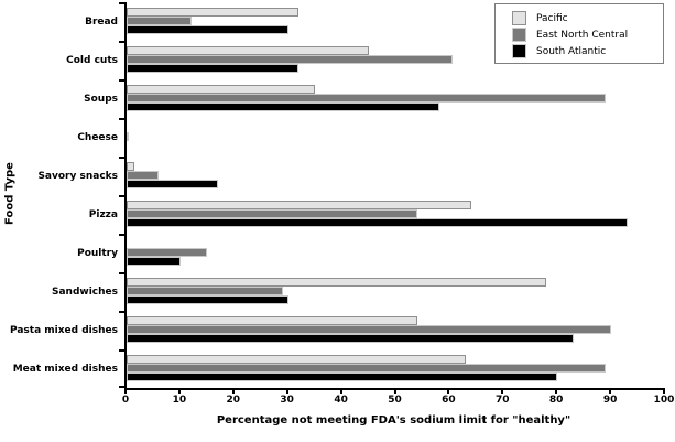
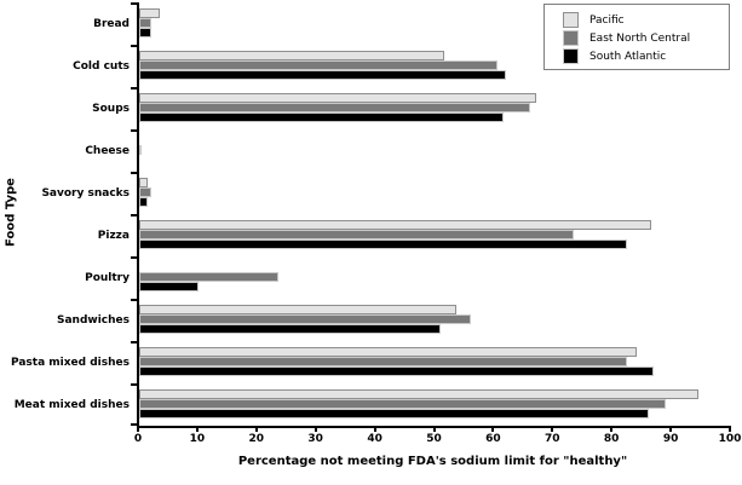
Pacific/Bread: 32 -> 4
East North Central/Bread: 12 -> 2
South Atlantic/Bread: 30 -> 2
Pacific/Cold cuts: 45 -> 52
South Atlantic/Cold cuts: 32 -> 62
Pacific/Soups: 35 -> 67
East North Central/Soups: 89 -> 66
South Atlantic/Soups: 58 -> 62
East North Central/Savory snacks: 6 -> 2
South Atlantic/Savory snacks: 17 -> 2
Pacific/Pizza: 64 -> 86
East North Central/Pizza: 54 -> 74
South Atlantic/Pizza: 93 -> 82
East North Central/Poultry: 15 -> 24
Pacific/Sandwiches: 78 -> 54
East North Central/Sandwiches: 29 -> 56
South Atlantic/Sandwiches: 30 -> 51
Pacific/Pasta mixed dishes: 54 -> 84
East North Central/Pasta mixed dishes: 90 -> 82
South Atlantic/Pasta mixed dishes: 83 -> 87
Pacific/Meat mixed dishes: 63 -> 94
South Atlantic/Meat mixed dishes: 80 -> 86
